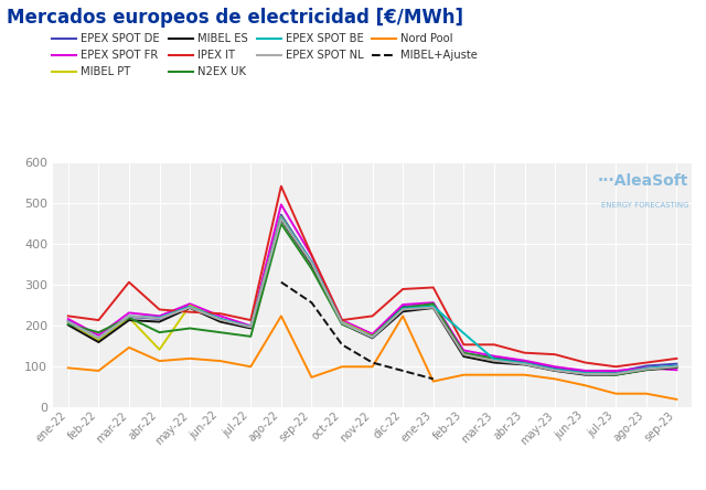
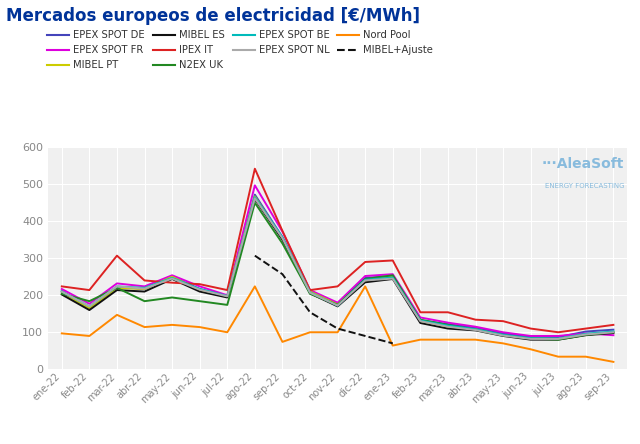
MIBEL PT/abr-22: 140 -> 215
EPEX SPOT BE/feb-23: 180 -> 130
